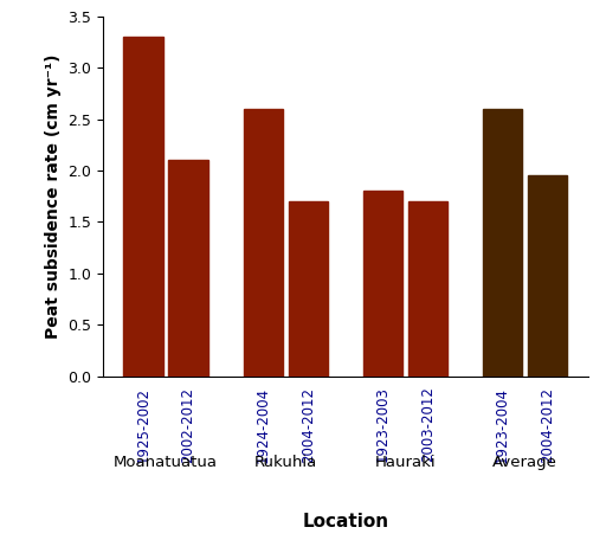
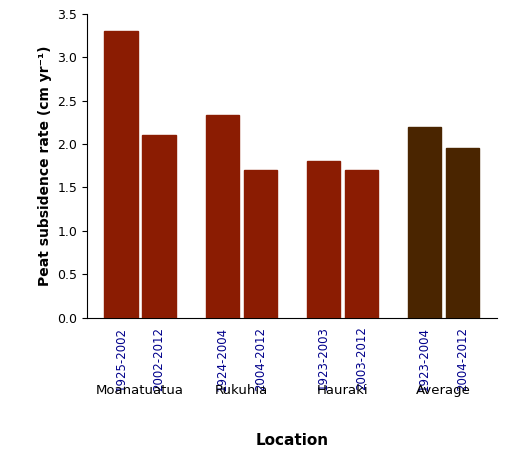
1924-2004: 2.60 -> 2.34
1923-2004: 2.60 -> 2.20
